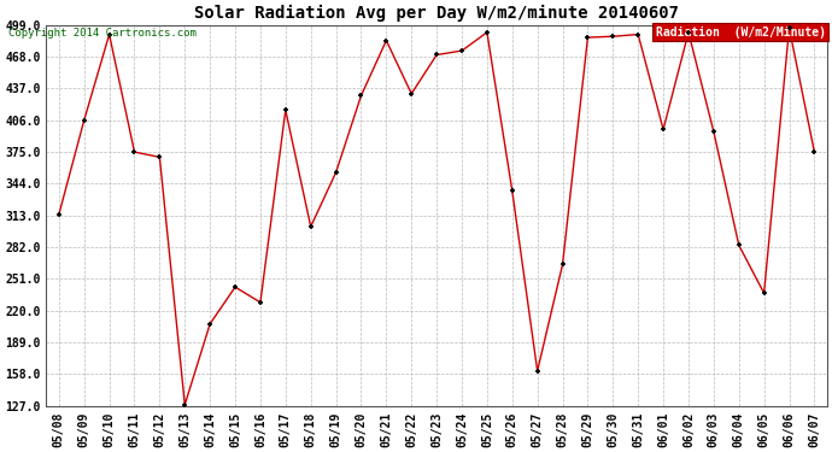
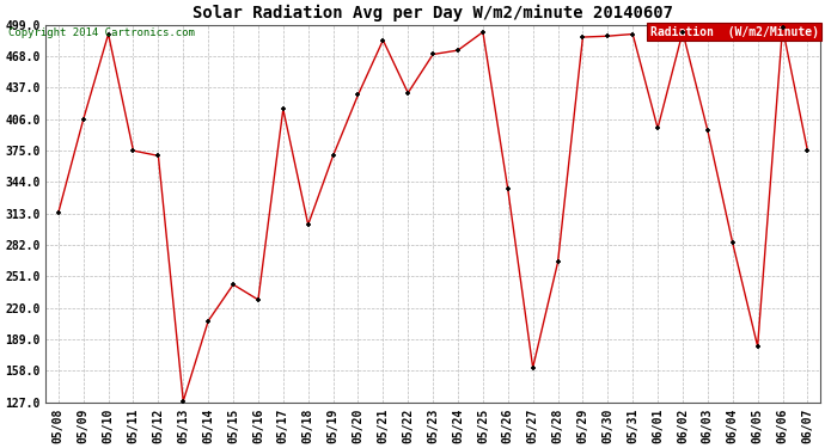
05/19: 355 -> 370
06/05: 237 -> 182
